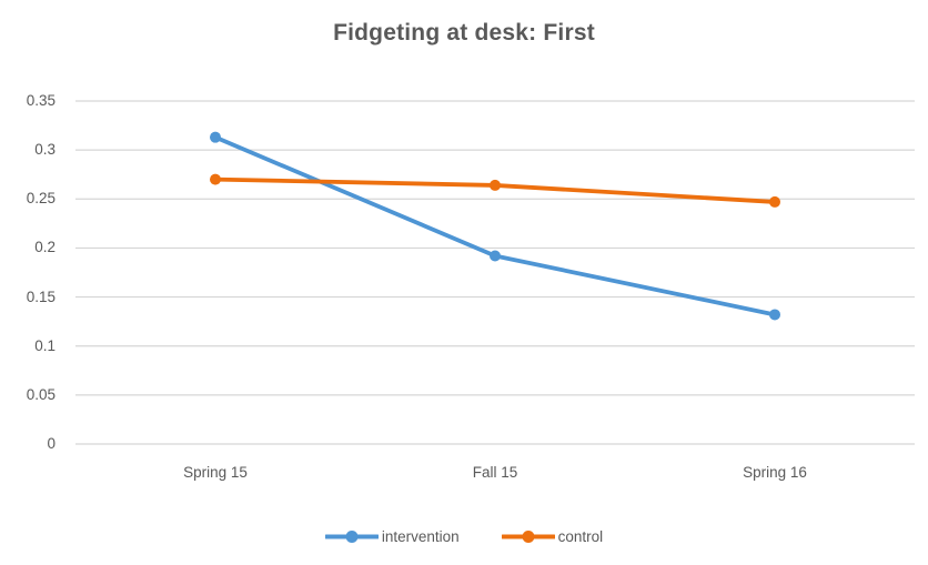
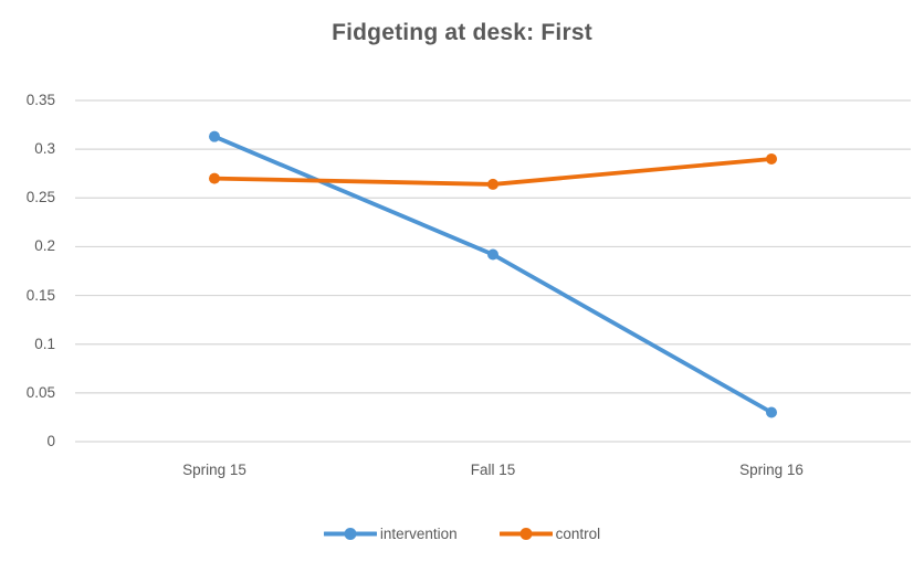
intervention/Spring 16: 0.13 -> 0.03
control/Spring 16: 0.25 -> 0.29
